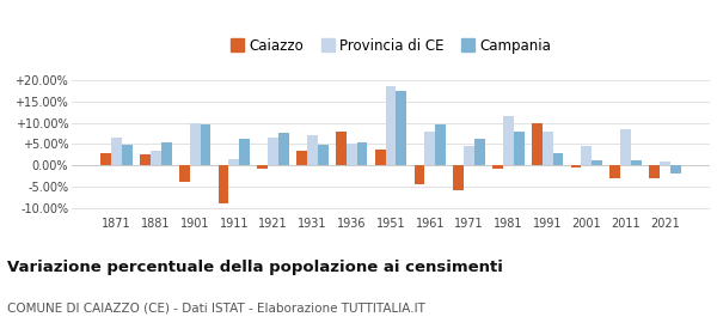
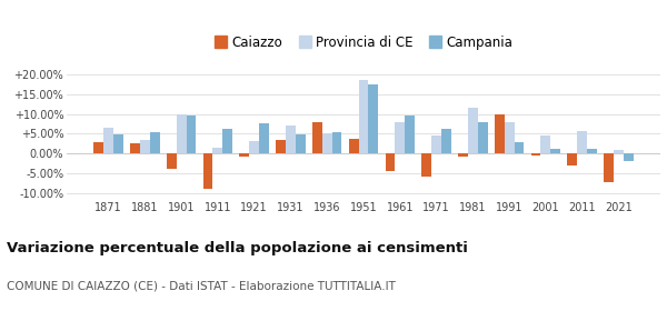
Provincia di CE/1921: 6.5% -> 3.2%
Provincia di CE/2011: 8.5% -> 5.8%
Caiazzo/2021: -3.0% -> -7.2%
